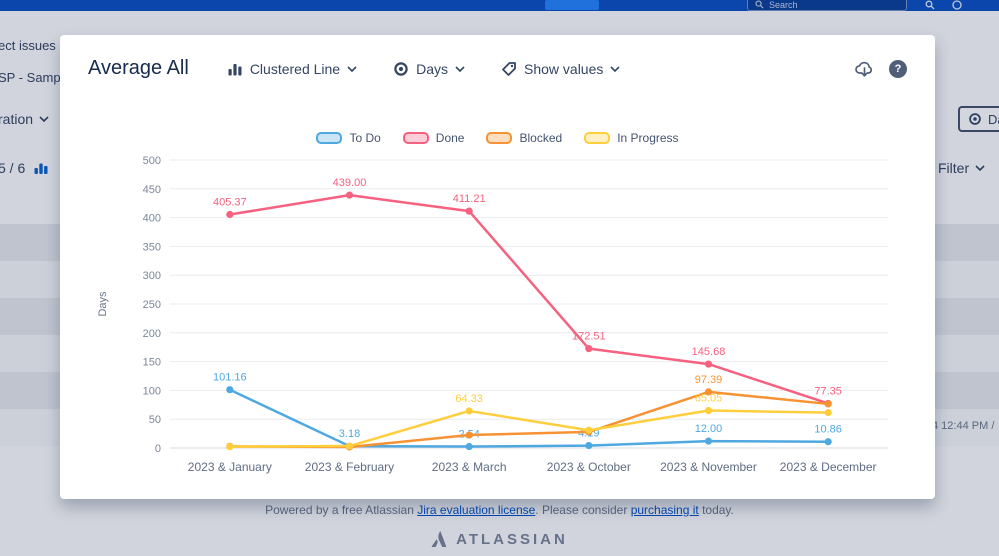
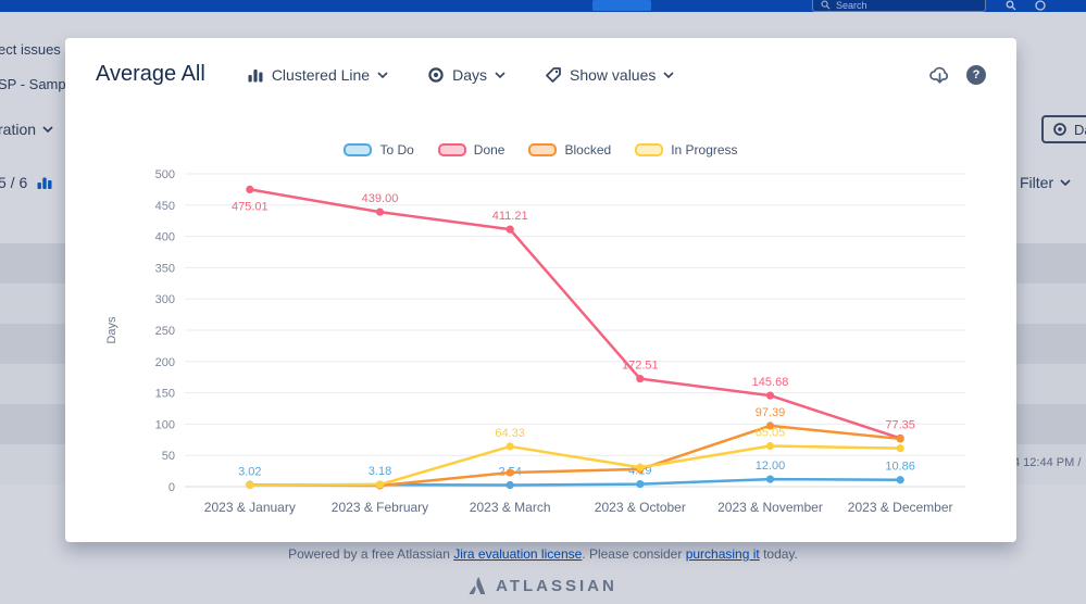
To Do/2023 & January: 101.16 -> 3.02
Done/2023 & January: 405.37 -> 475.01
